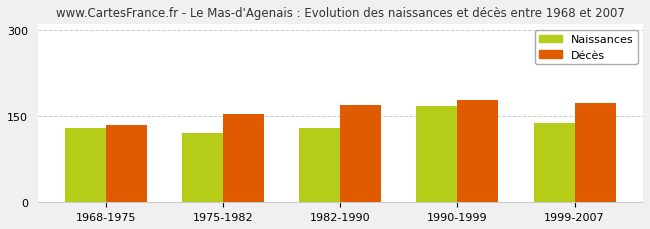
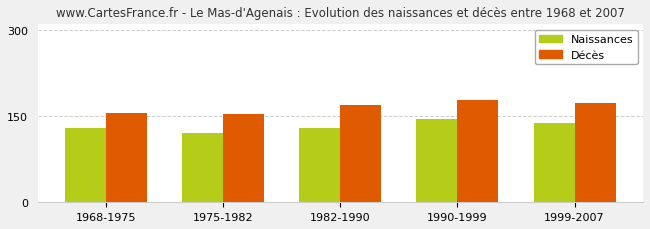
Décès/1968-1975: 134 -> 155
Naissances/1990-1999: 168 -> 145
